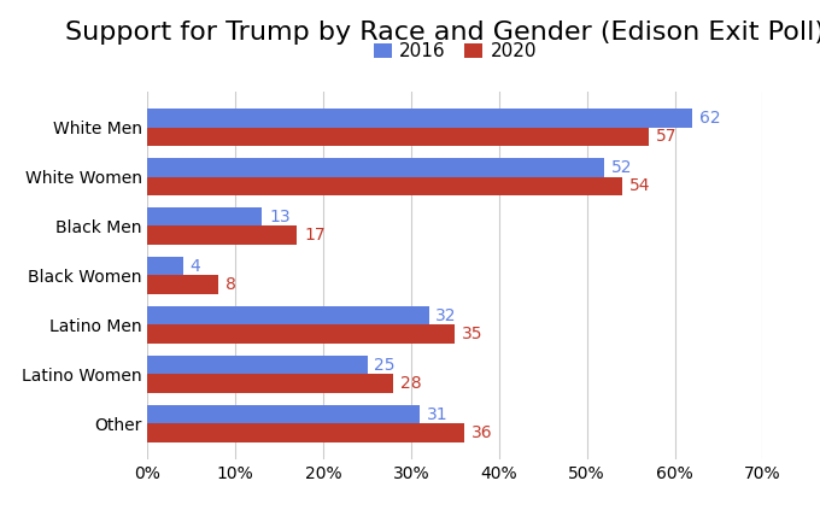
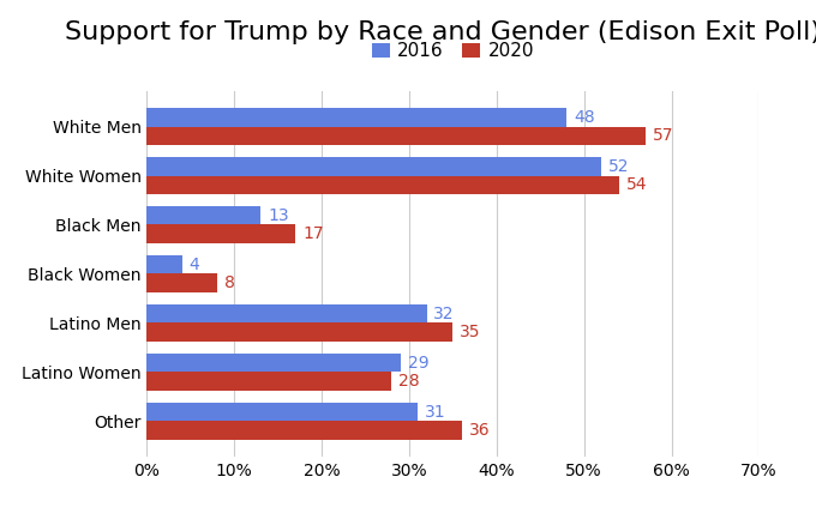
2016/White Men: 62 -> 48
2016/Latino Women: 25 -> 29
